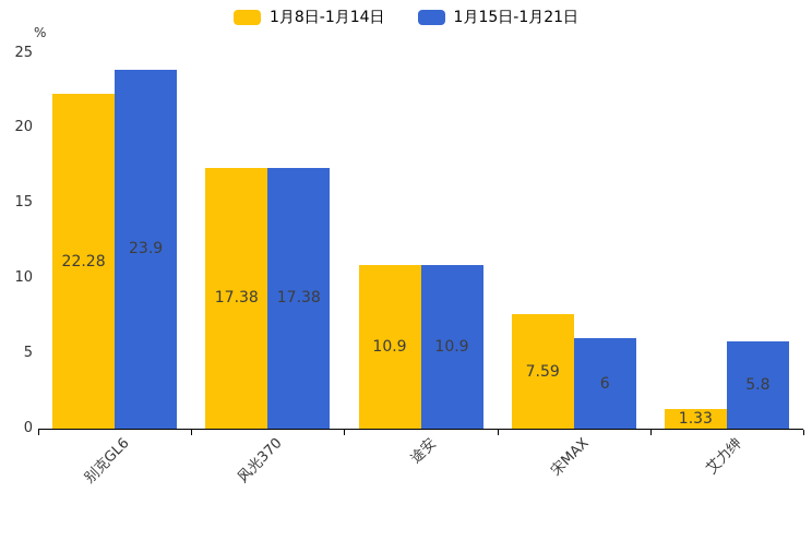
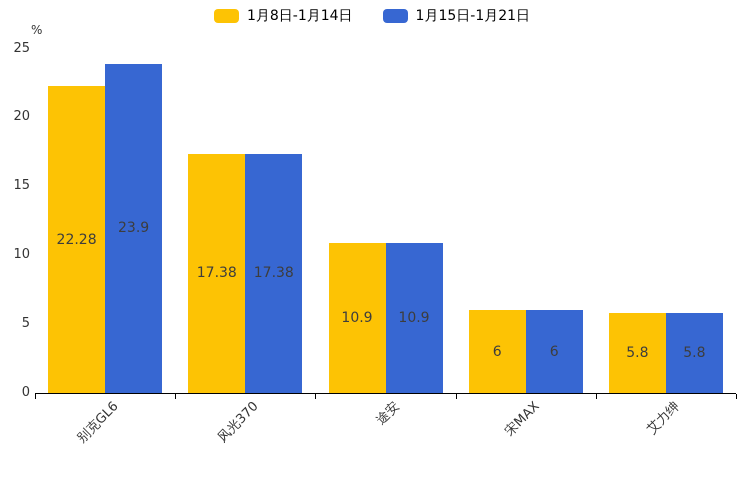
1月8日-1月14日/宋MAX: 7.59 -> 6
1月8日-1月14日/艾力绅: 1.33 -> 5.8
